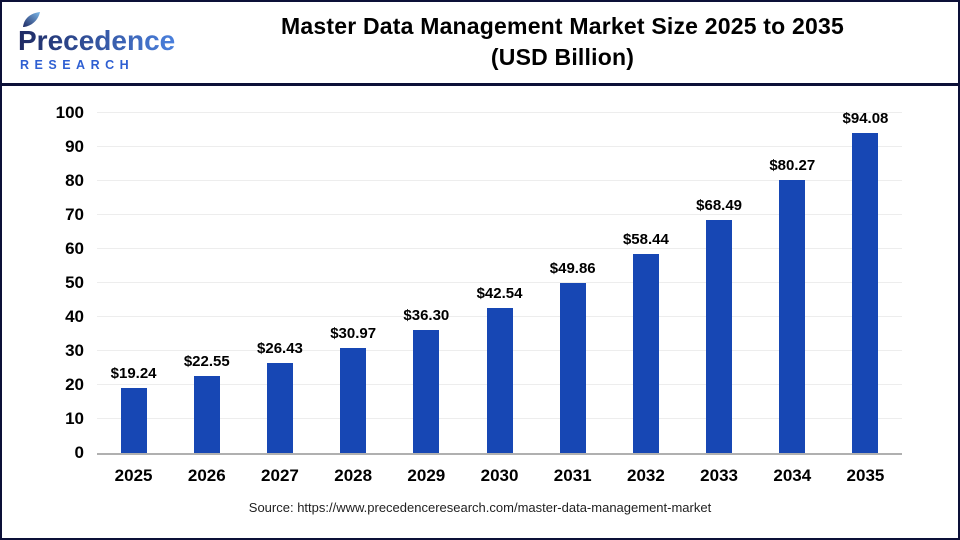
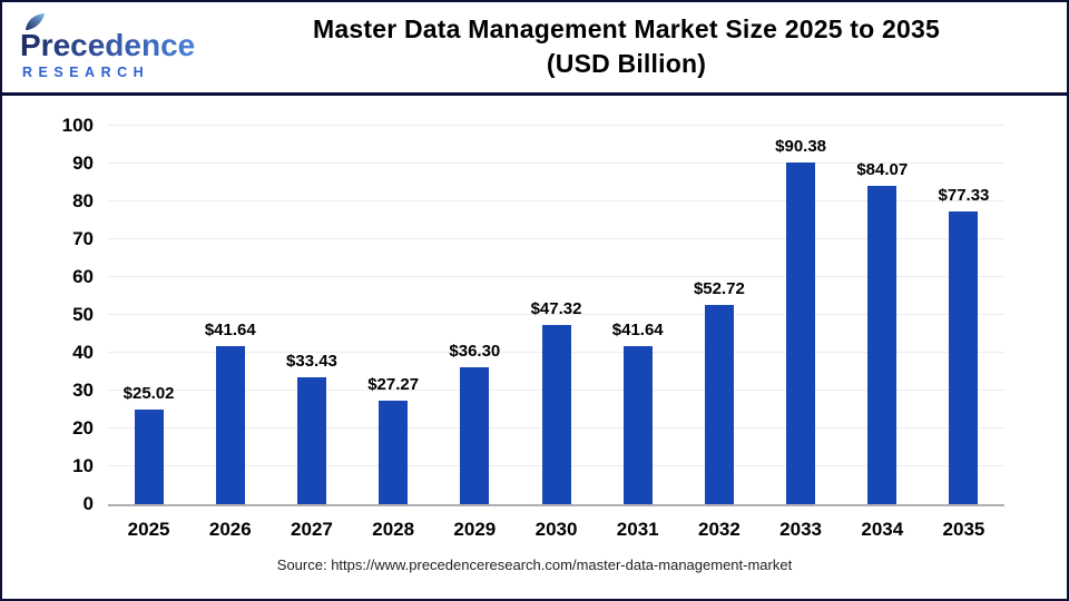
2025: $19.24 -> $25.02
2026: $22.55 -> $41.64
2027: $26.43 -> $33.43
2028: $30.97 -> $27.27
2030: $42.54 -> $47.32
2031: $49.86 -> $41.64
2032: $58.44 -> $52.72
2033: $68.49 -> $90.38
2034: $80.27 -> $84.07
2035: $94.08 -> $77.33
